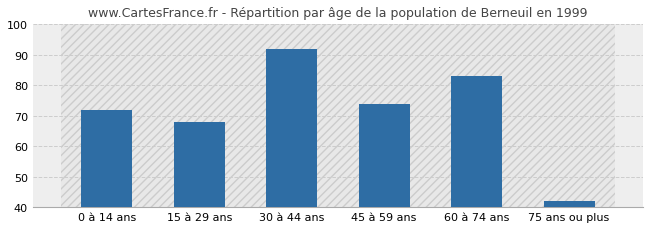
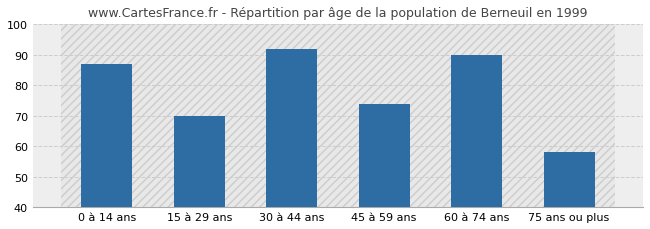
0 à 14 ans: 72 -> 87
15 à 29 ans: 68 -> 70
60 à 74 ans: 83 -> 90
75 ans ou plus: 42 -> 58
